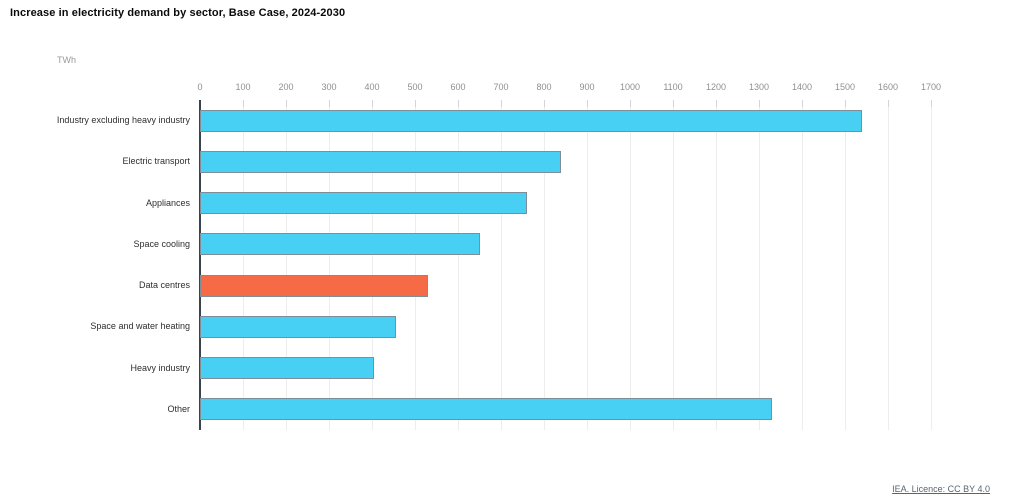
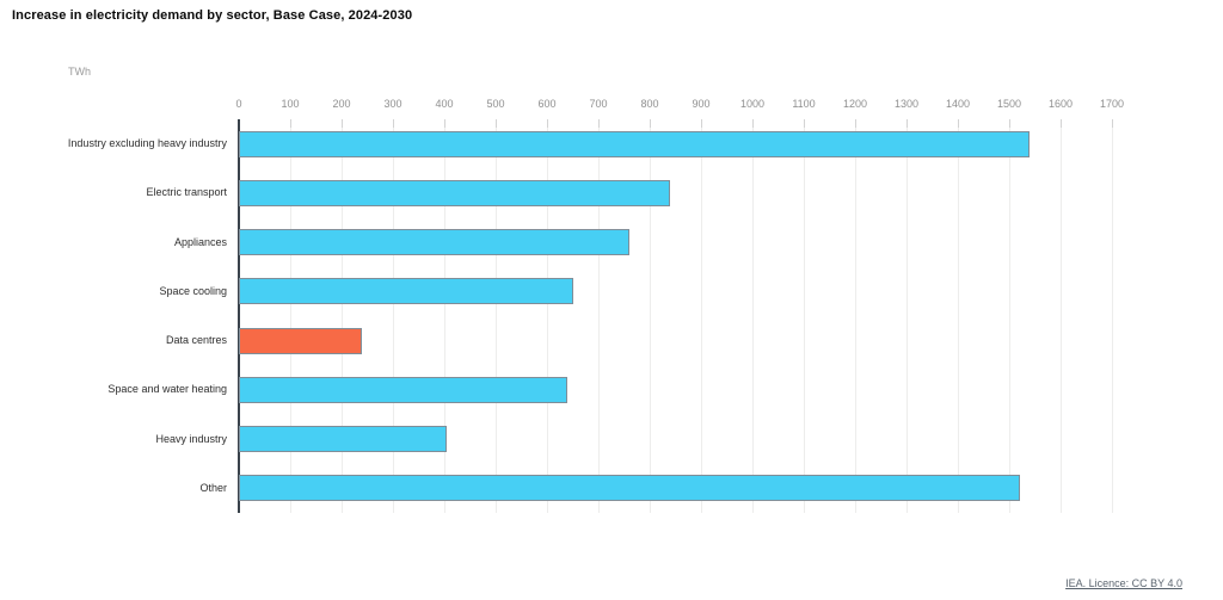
Data centres: 530 -> 240
Space and water heating: 460 -> 640
Other: 1330 -> 1520
